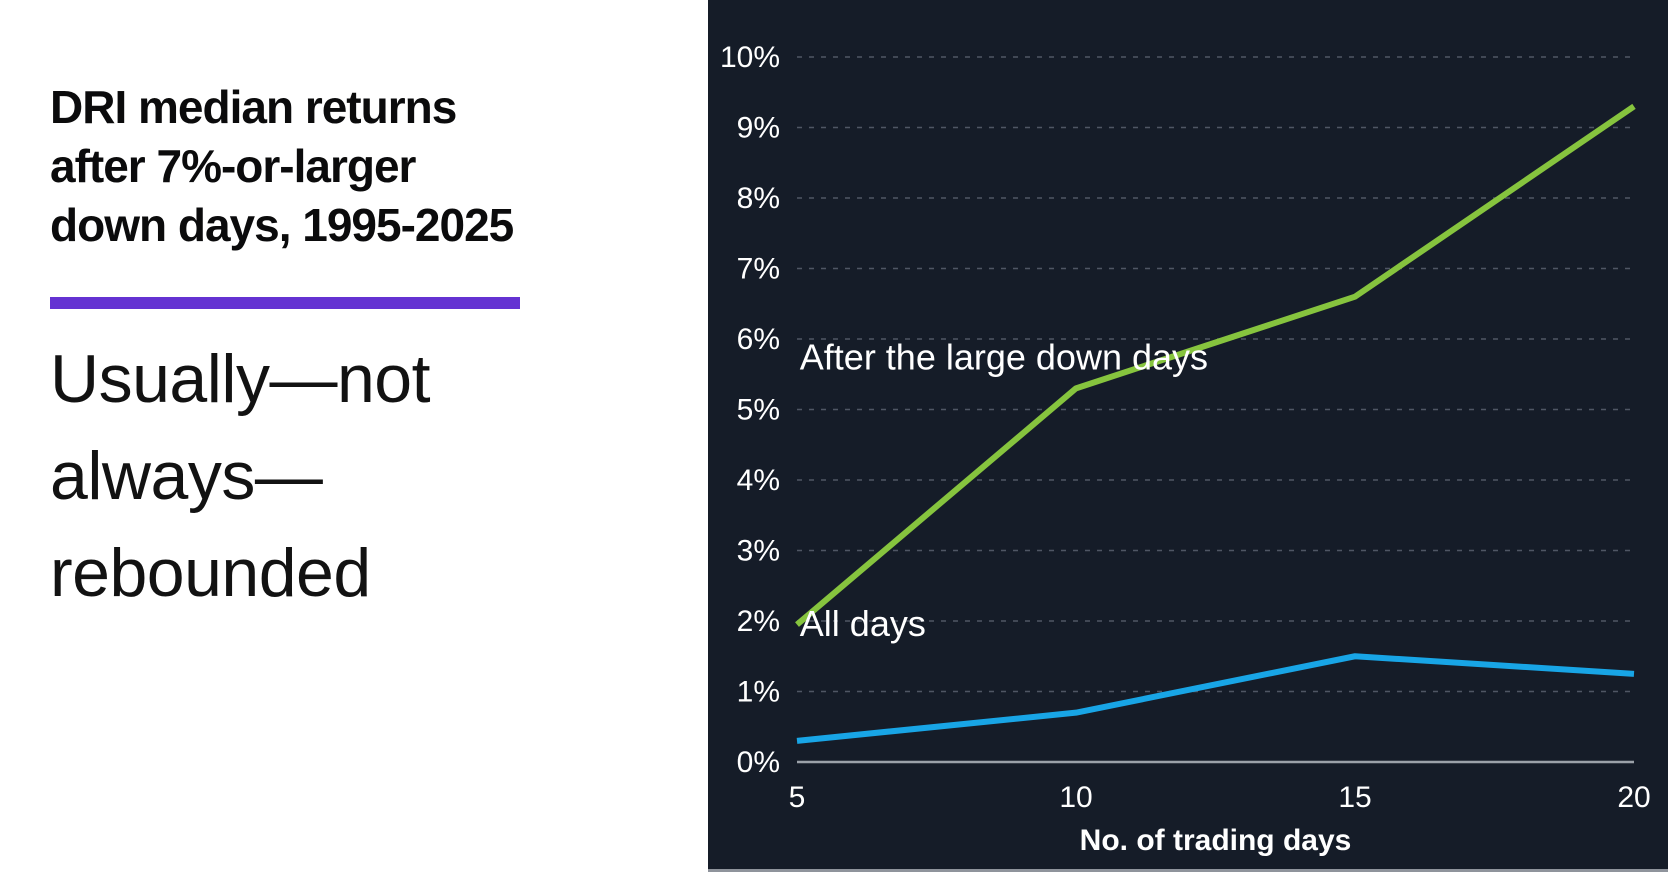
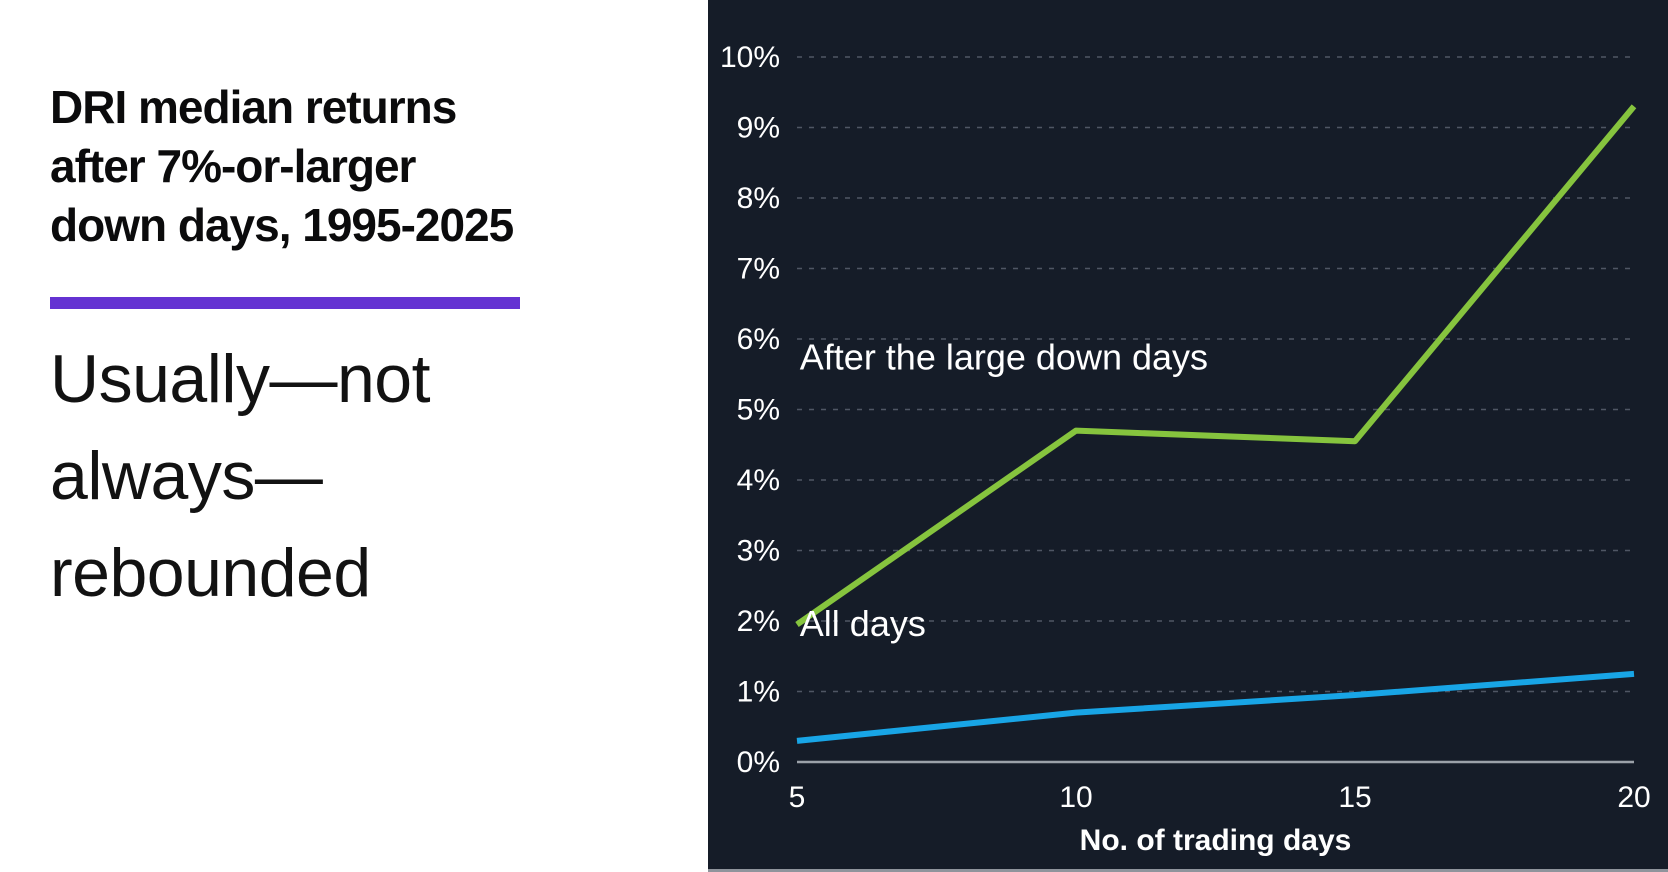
After the large down days/10: 5.3% -> 4.7%
After the large down days/15: 6.6% -> 4.5%
All days/15: 1.5% -> 0.9%
